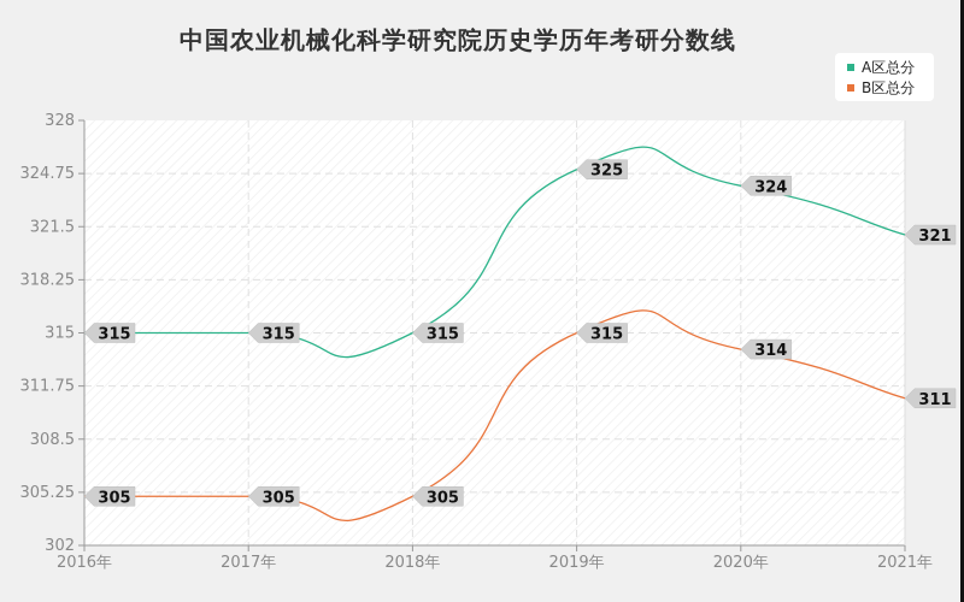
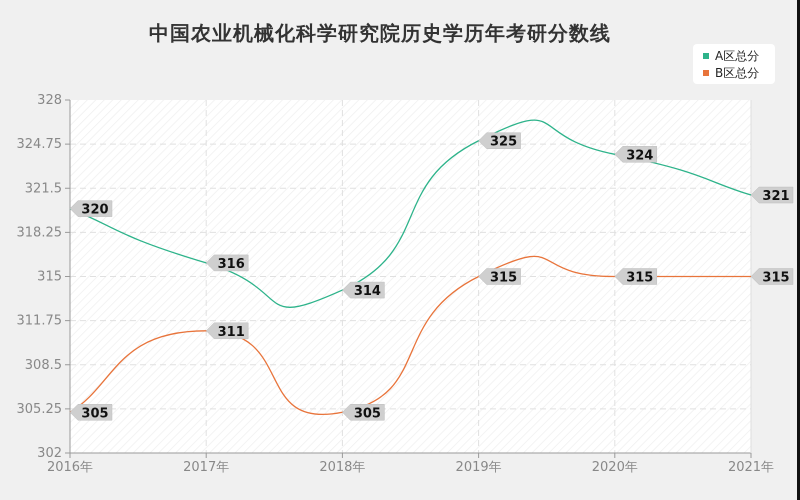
A区总分/2016年: 315 -> 320
A区总分/2017年: 315 -> 316
B区总分/2017年: 305 -> 311
A区总分/2018年: 315 -> 314
B区总分/2020年: 314 -> 315
B区总分/2021年: 311 -> 315
